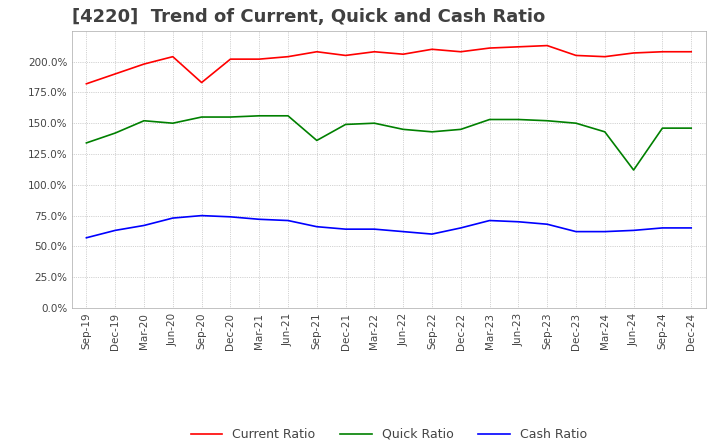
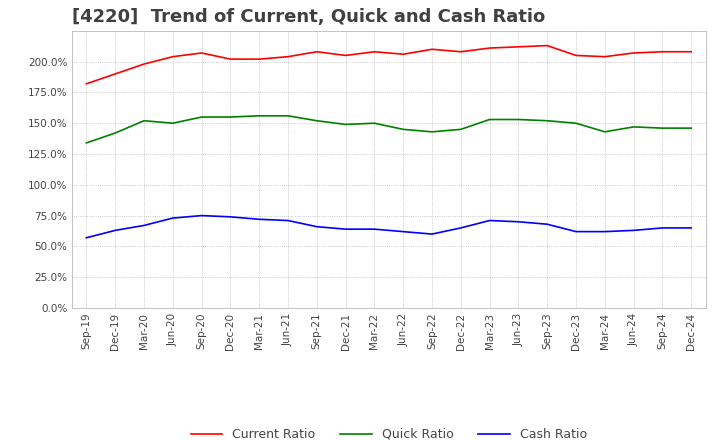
Current Ratio/Sep-20: 183% -> 207%
Quick Ratio/Sep-21: 136% -> 152%
Quick Ratio/Jun-24: 112% -> 147%
